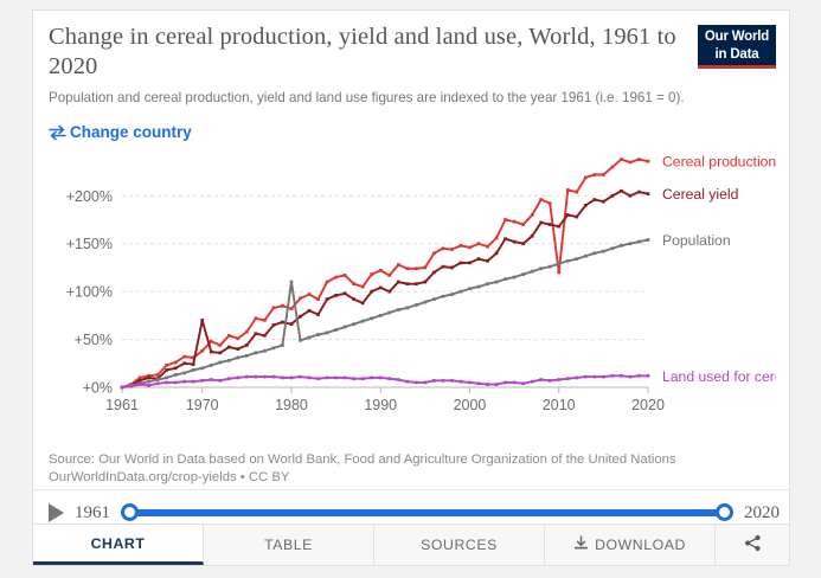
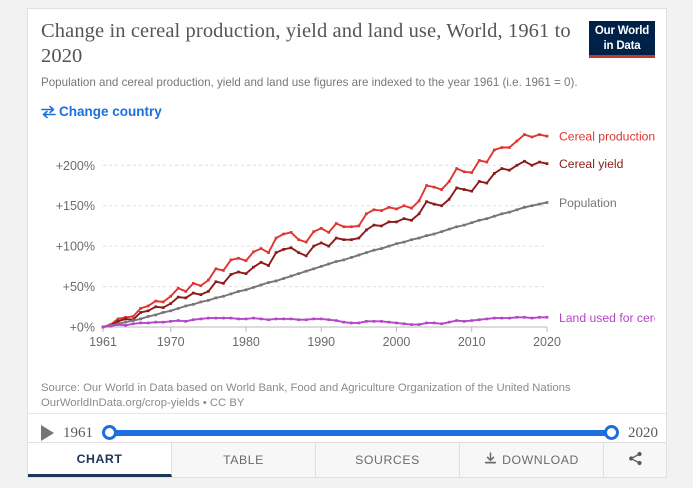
Cereal yield/1970: 70% -> 30%
Population/1980: 110% -> 50%
Cereal production/2010: 120% -> 190%
